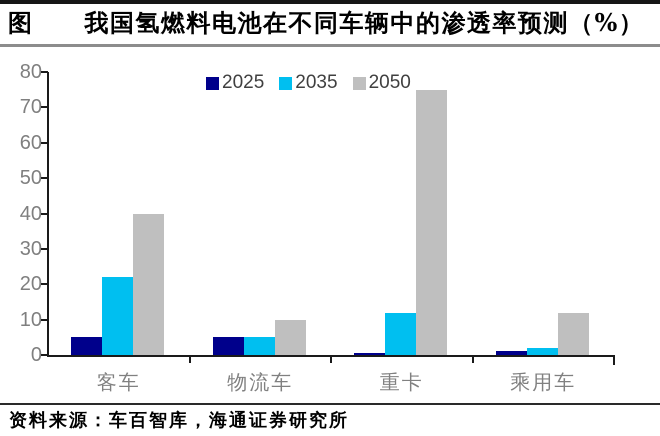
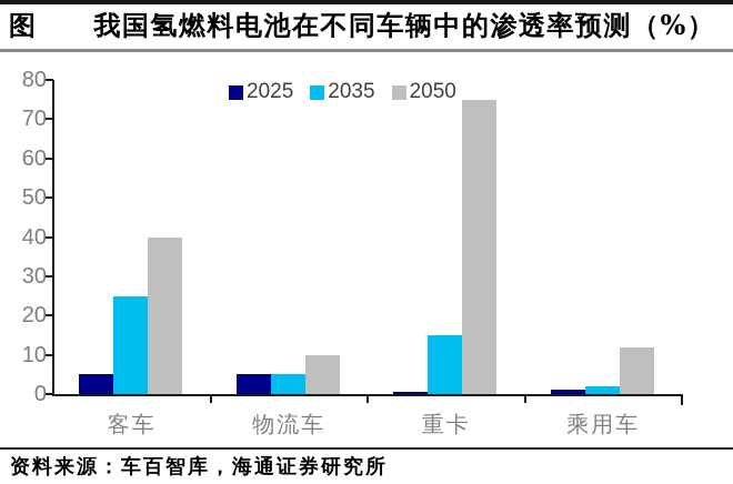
2035/客车: 22 -> 25
2035/重卡: 12 -> 15
